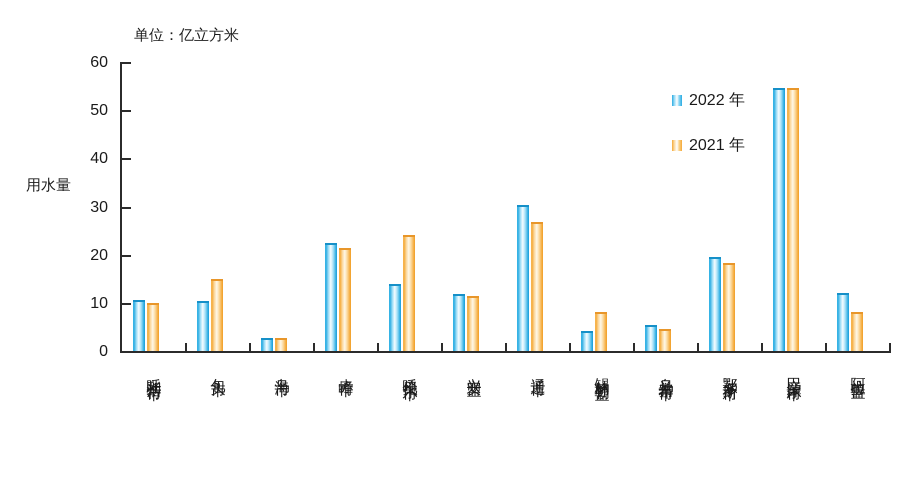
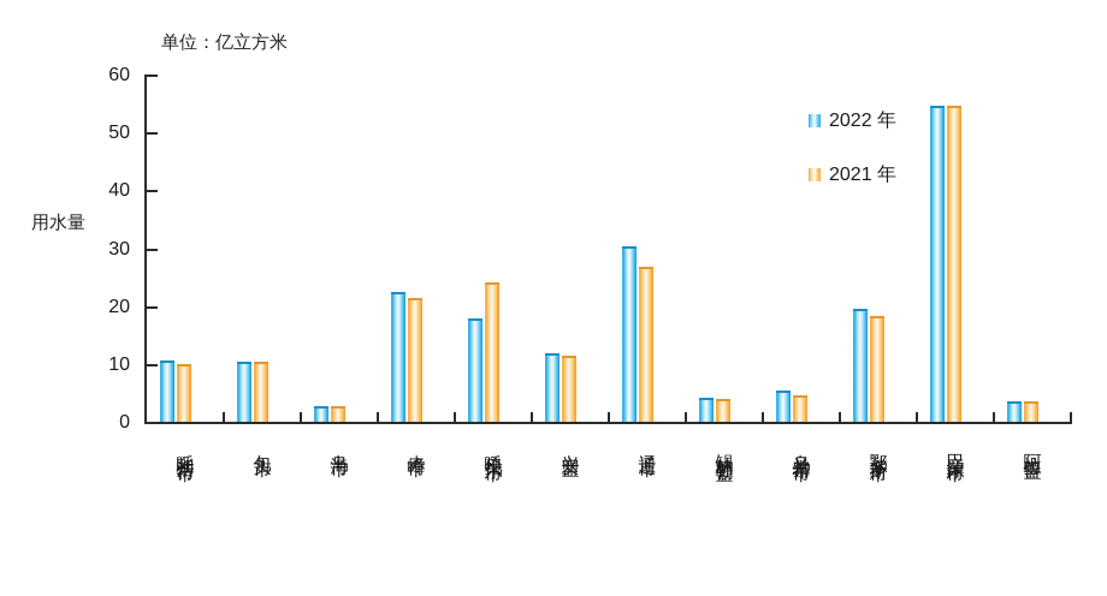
2021 年/包头市: 15 -> 10
2022 年/呼伦贝尔市: 14 -> 18
2021 年/锡林郭勒盟: 8 -> 4
2022 年/阿拉善盟: 12 -> 4
2021 年/阿拉善盟: 8 -> 4
